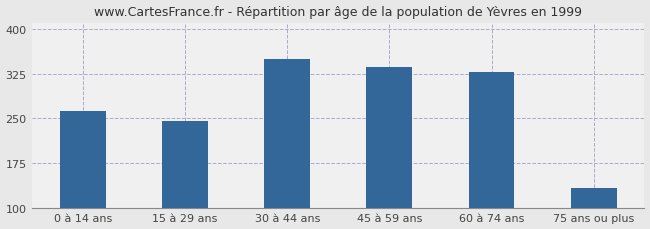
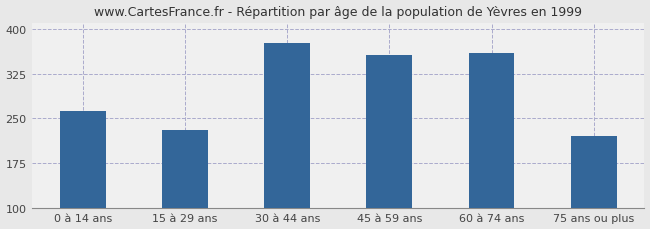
15 à 29 ans: 245 -> 230
30 à 44 ans: 350 -> 376
45 à 59 ans: 336 -> 356
60 à 74 ans: 328 -> 360
75 ans ou plus: 133 -> 220
